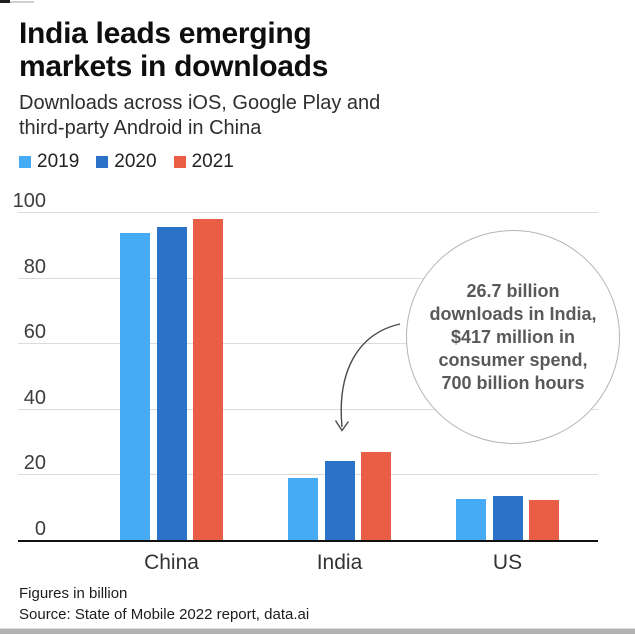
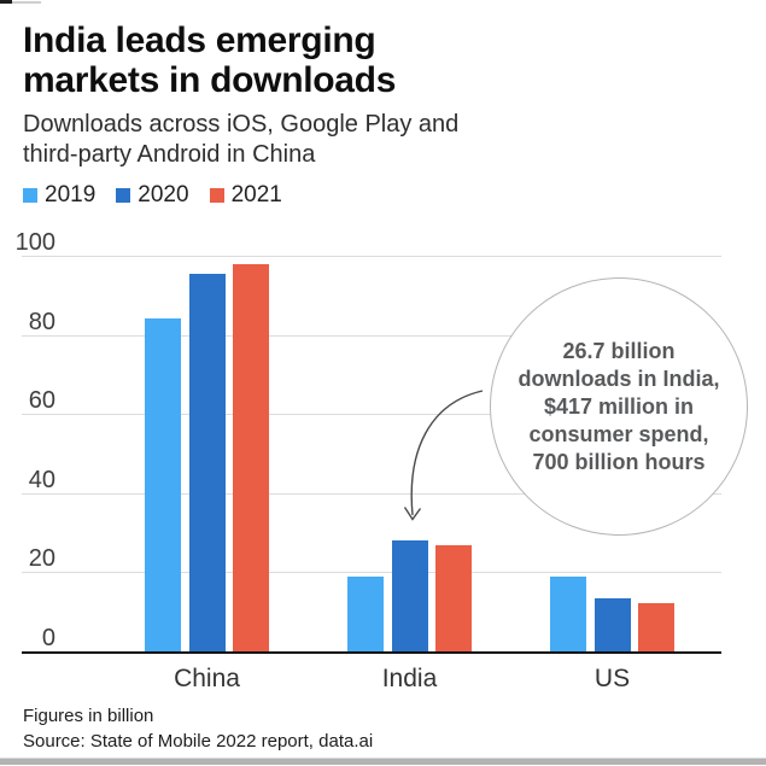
2019/China: 94 -> 84
2020/India: 24 -> 28
2019/US: 12 -> 19
